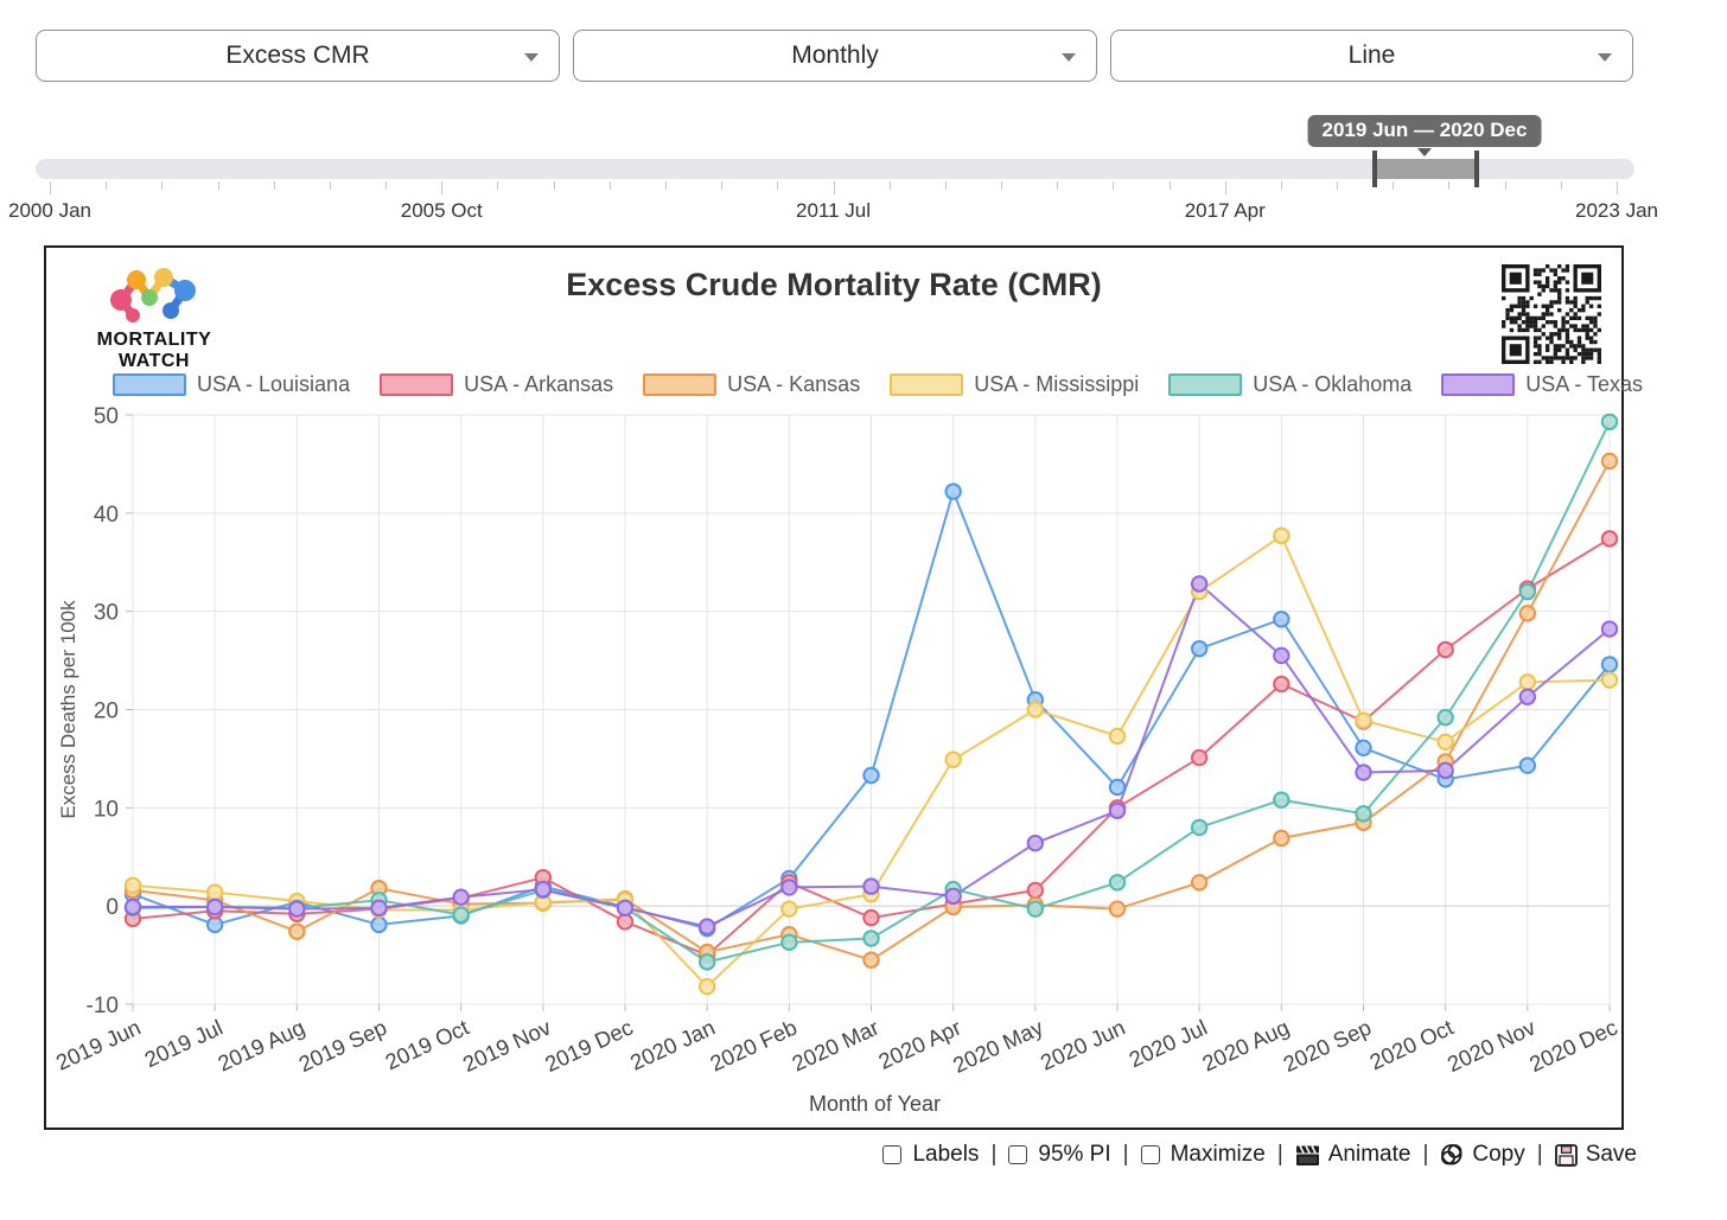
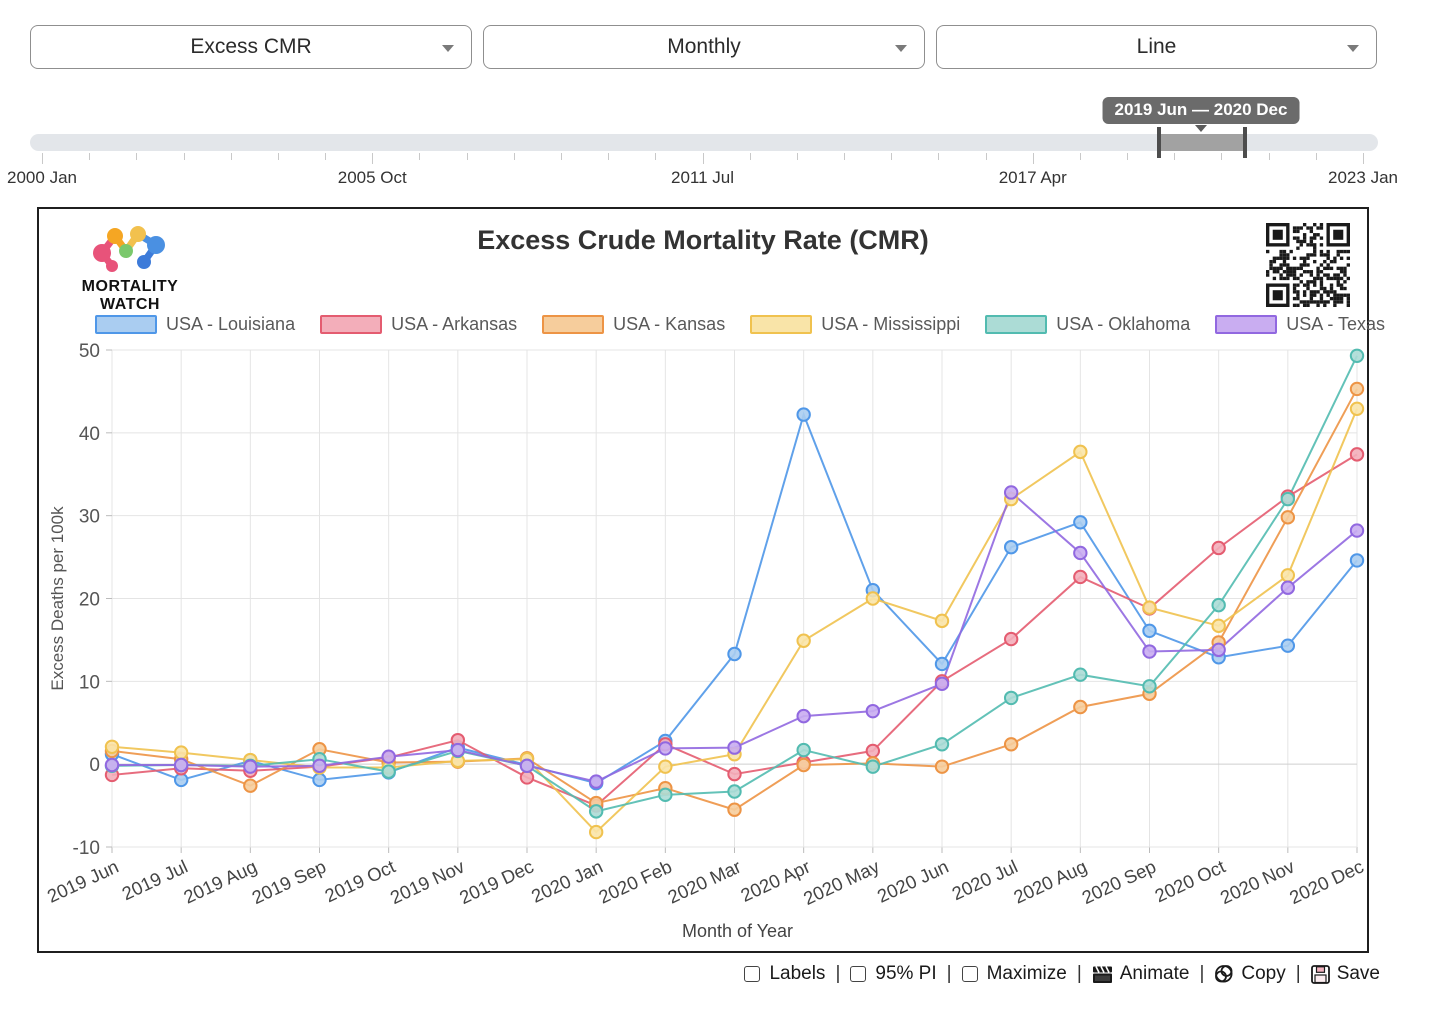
USA - Texas/2020 Apr: 1 -> 6
USA - Mississippi/2020 Dec: 23 -> 43
